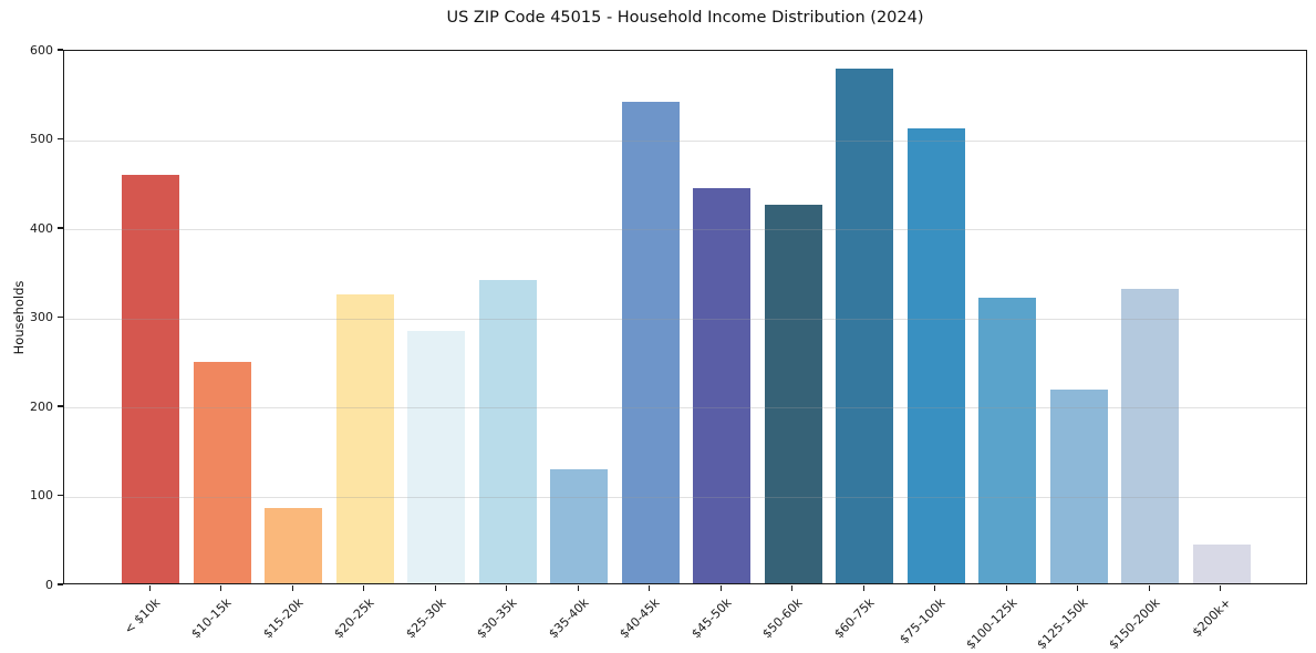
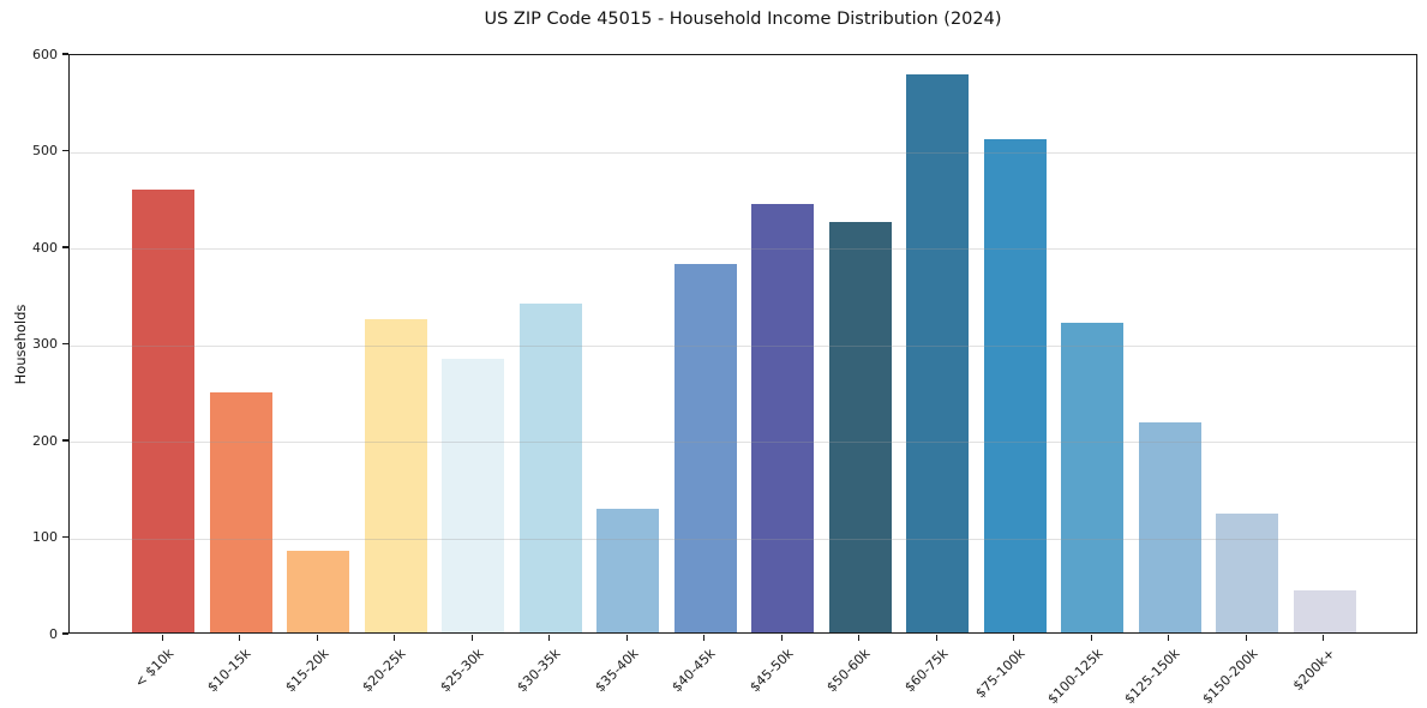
$40-45k: 540 -> 380
$150-200k: 330 -> 120
